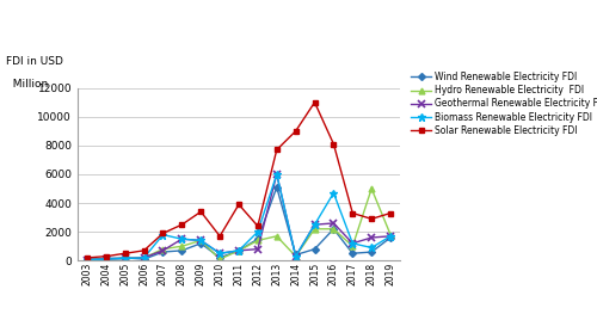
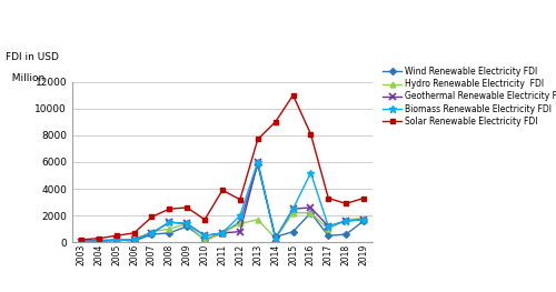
Biomass Renewable Electricity FDI/2007: 1800 -> 700
Solar Renewable Electricity FDI/2009: 3400 -> 2600
Solar Renewable Electricity FDI/2012: 2400 -> 3200
Wind Renewable Electricity FDI/2013: 5100 -> 5800
Biomass Renewable Electricity FDI/2016: 4700 -> 5200
Hydro Renewable Electricity FDI/2018: 5000 -> 1700
Biomass Renewable Electricity FDI/2018: 900 -> 1600
